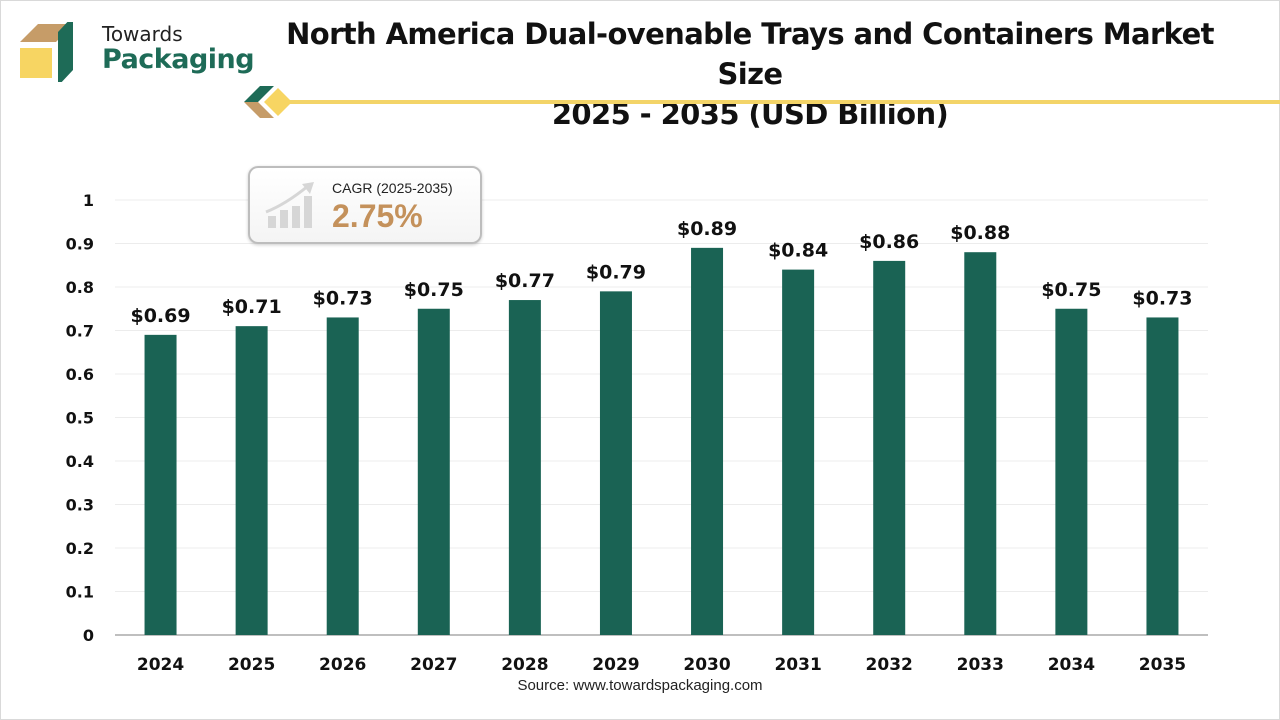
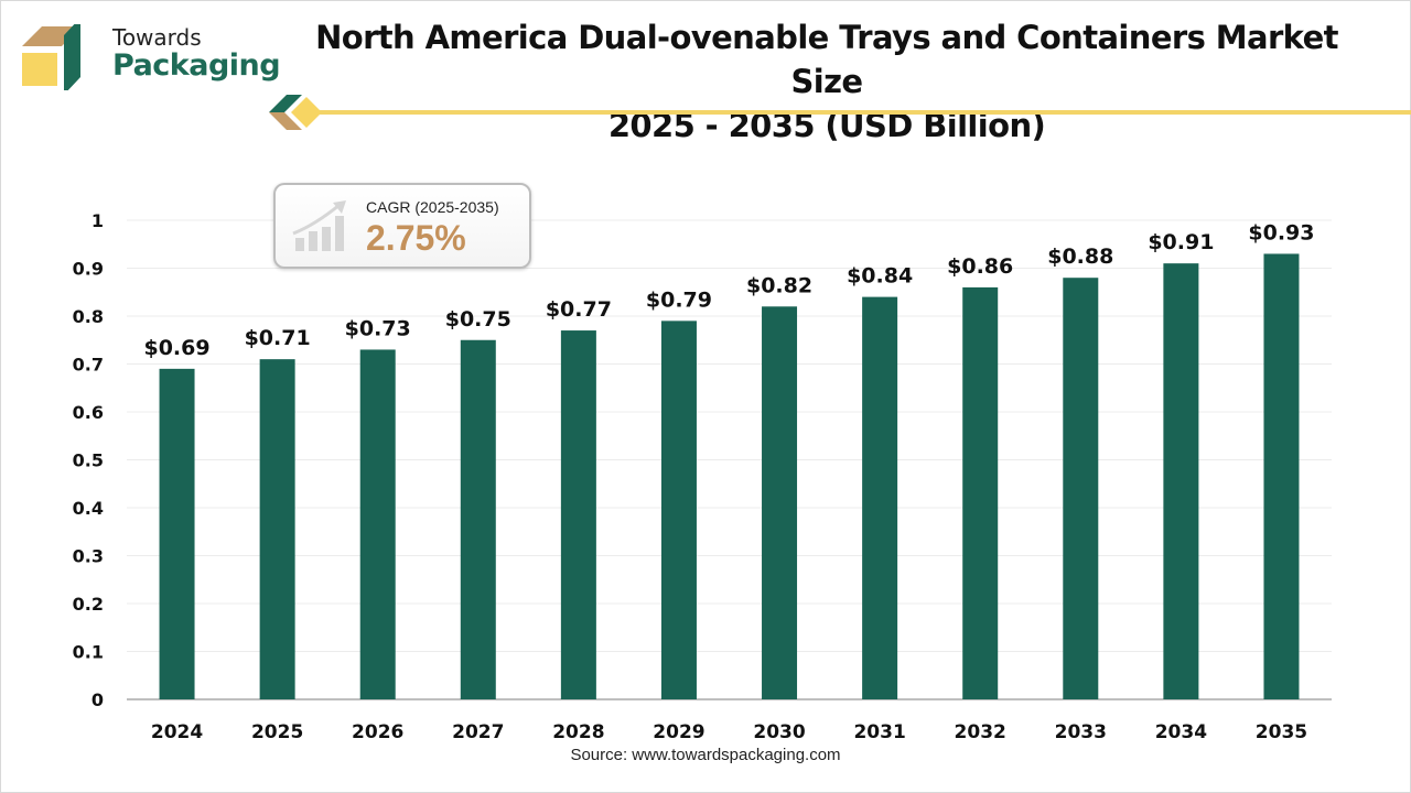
2030: $0.89 -> $0.82
2034: $0.75 -> $0.91
2035: $0.73 -> $0.93
